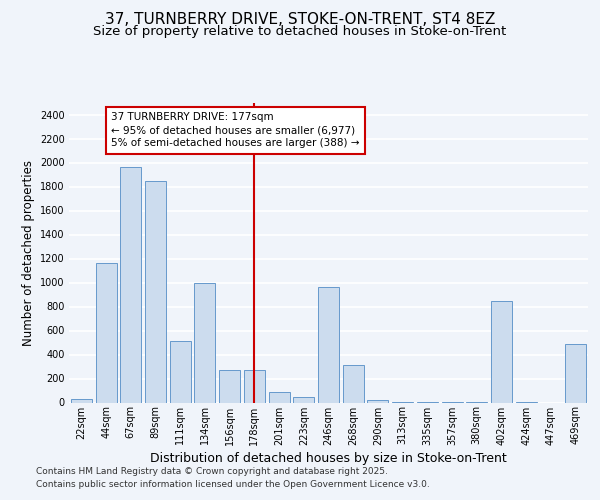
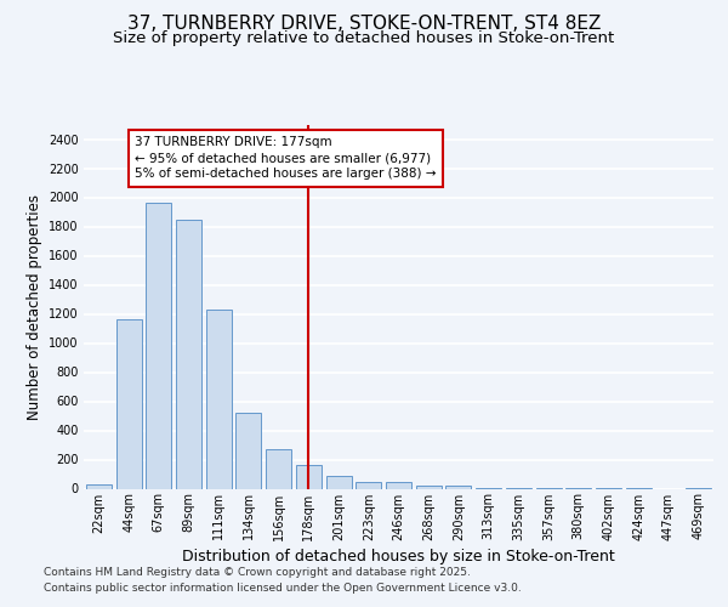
111sqm: 510 -> 1230
134sqm: 1000 -> 520
178sqm: 270 -> 160
246sqm: 960 -> 40
268sqm: 310 -> 20
402sqm: 850 -> 0
469sqm: 490 -> 0
